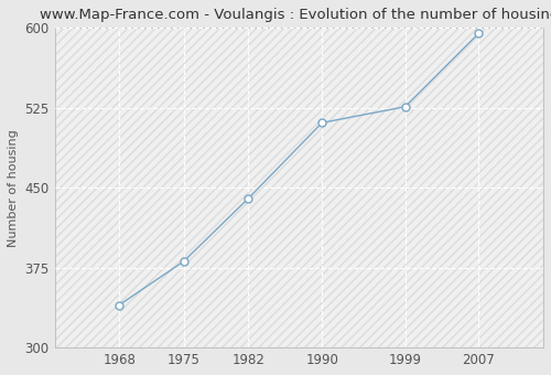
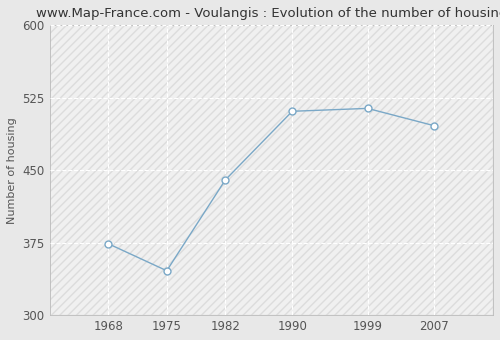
1968: 340 -> 374
1975: 381 -> 346
1999: 526 -> 514
2007: 595 -> 496
